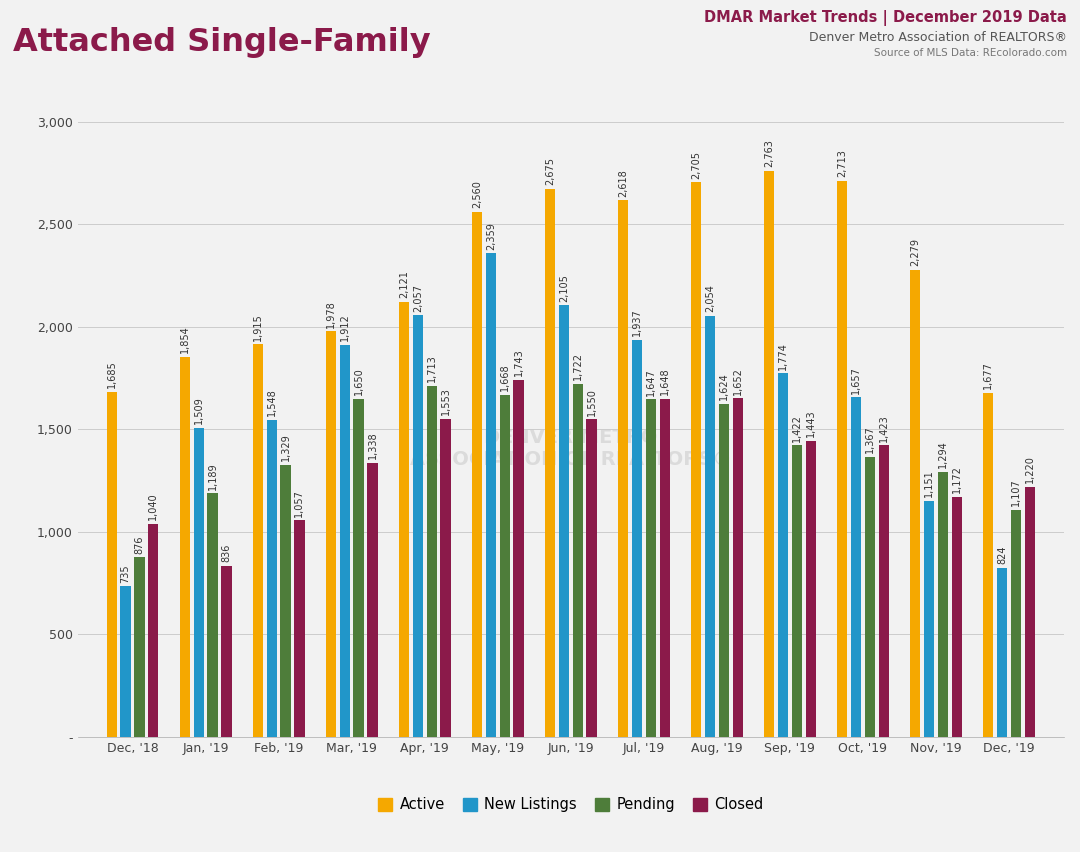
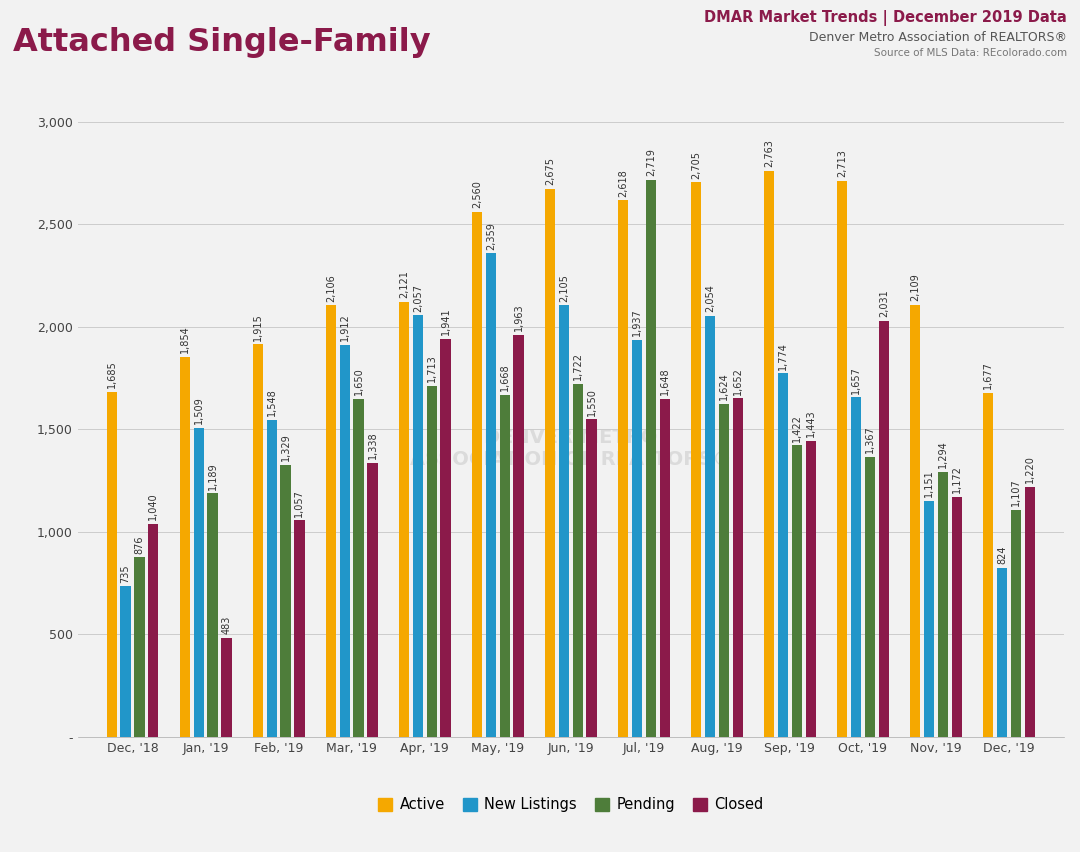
Closed/Jan, '19: 836 -> 483
Active/Mar, '19: 1,978 -> 2,106
Closed/Apr, '19: 1,553 -> 1,941
Closed/May, '19: 1,743 -> 1,963
Pending/Jul, '19: 1,647 -> 2,719
Closed/Oct, '19: 1,423 -> 2,031
Active/Nov, '19: 2,279 -> 2,109
